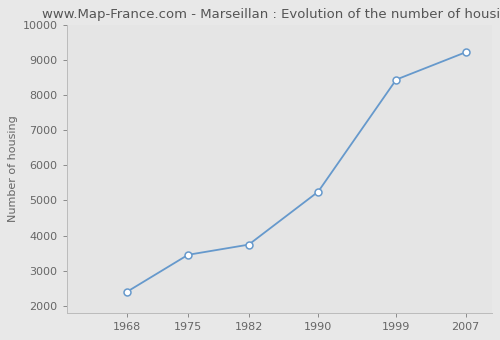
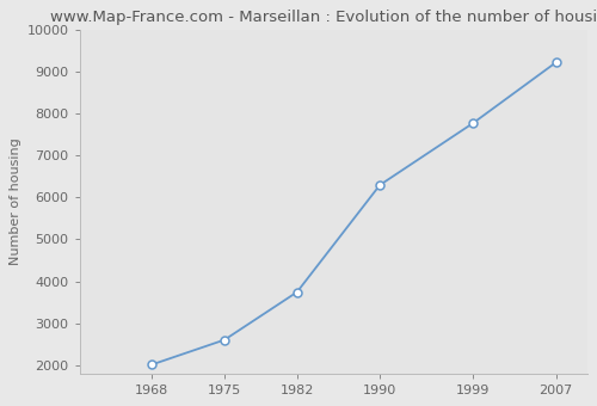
1968: 2400 -> 2010
1975: 3450 -> 2600
1990: 5250 -> 6300
1999: 8450 -> 7780
